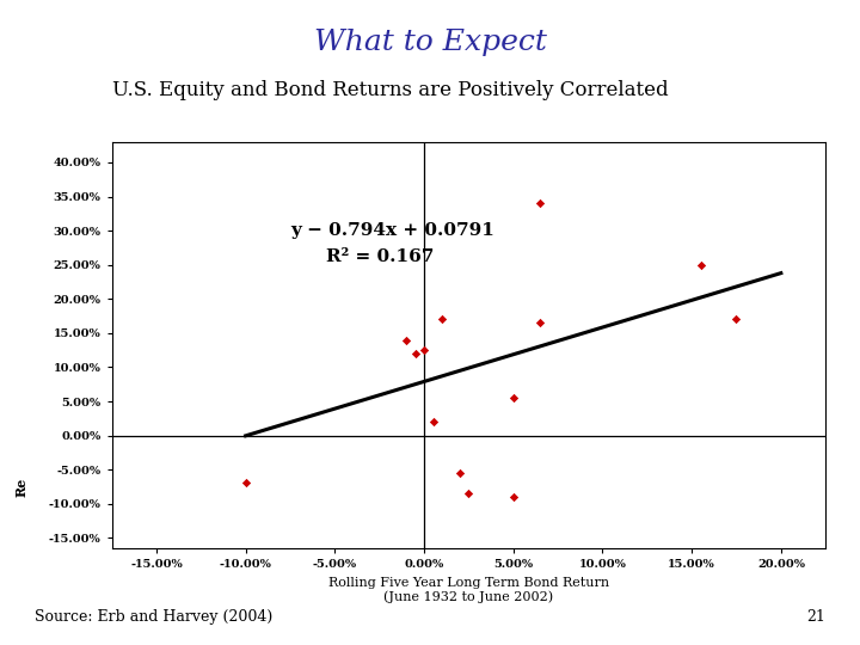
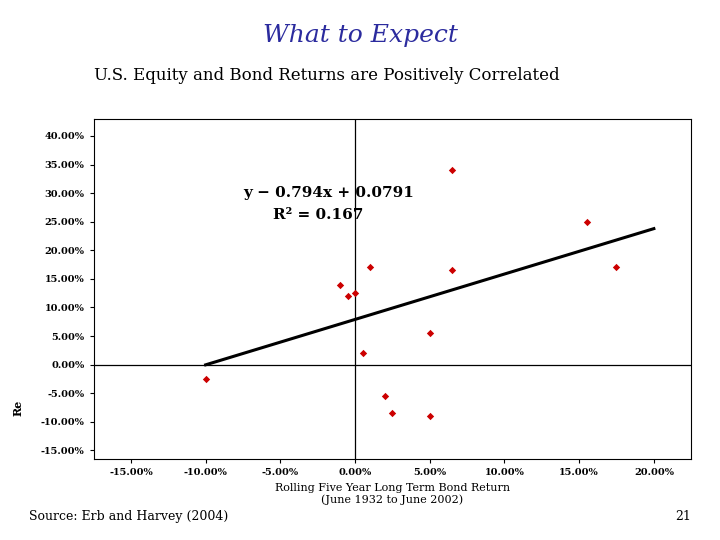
-10.00%: -6.8% -> -2.5%
